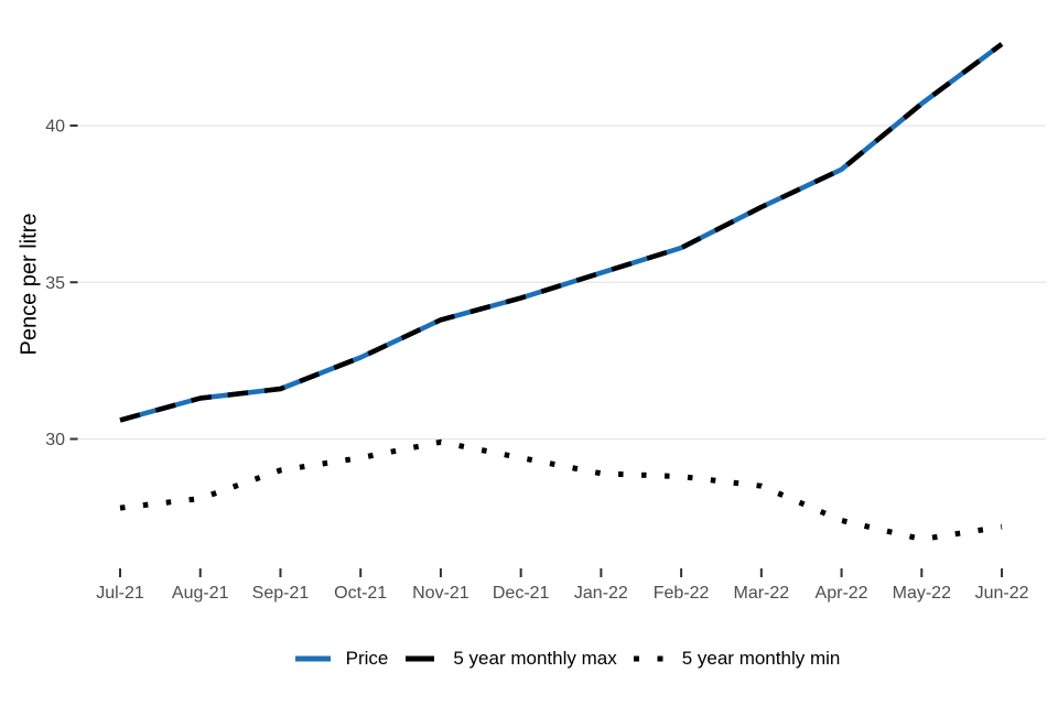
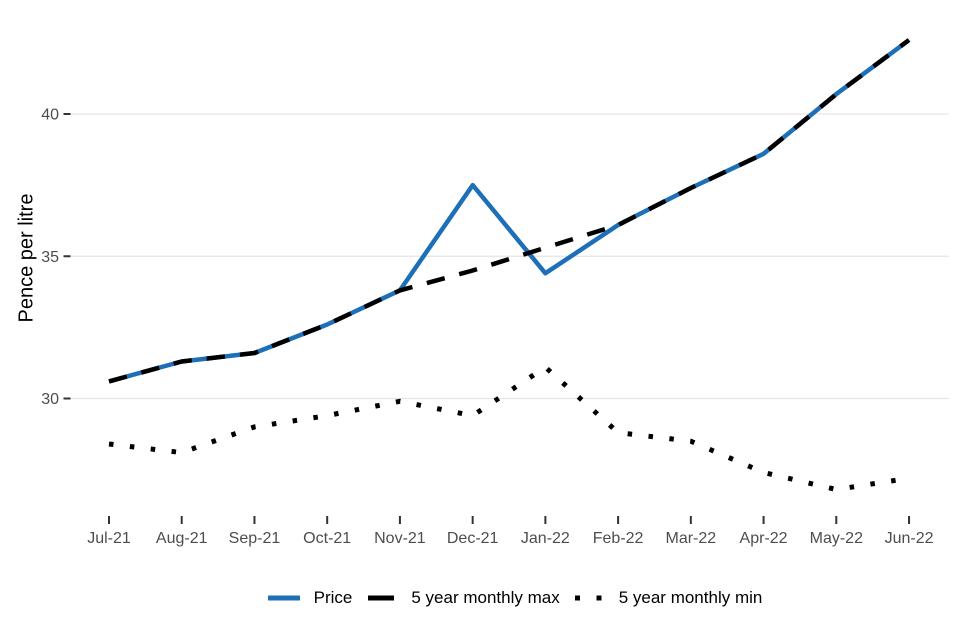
5 year monthly min/Jul-21: 27.8 -> 28.4
Price/Dec-21: 34.5 -> 37.5
Price/Jan-22: 35.3 -> 34.4
5 year monthly min/Jan-22: 28.9 -> 31.1
